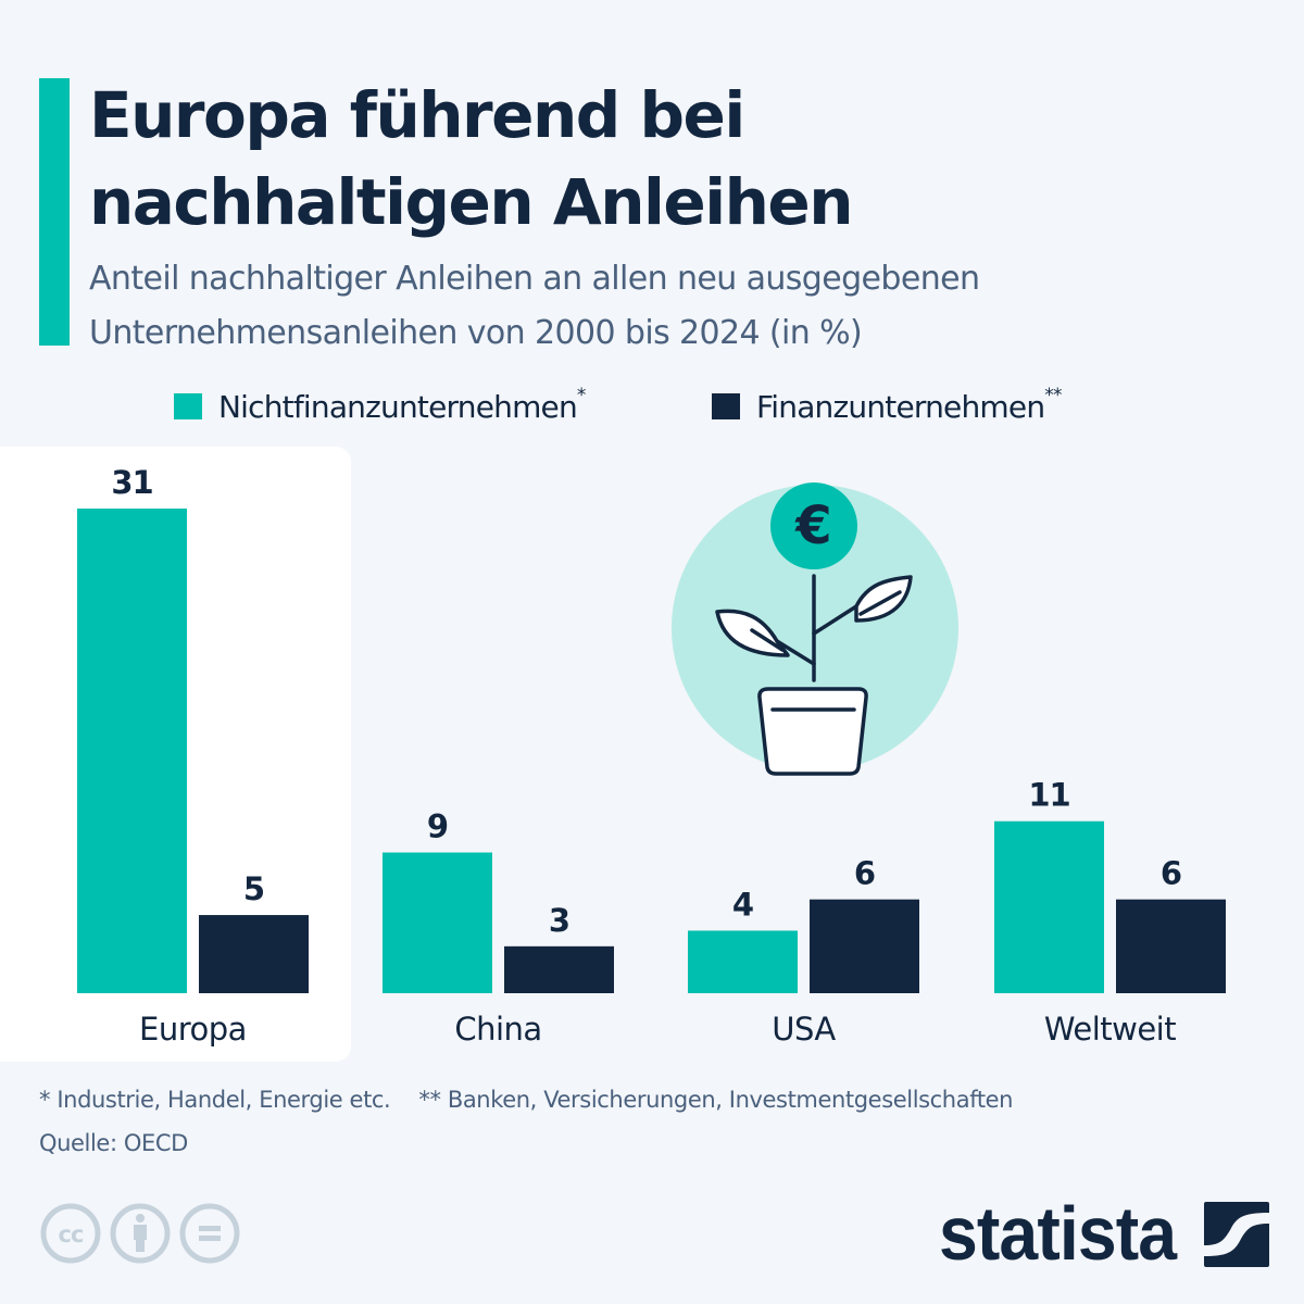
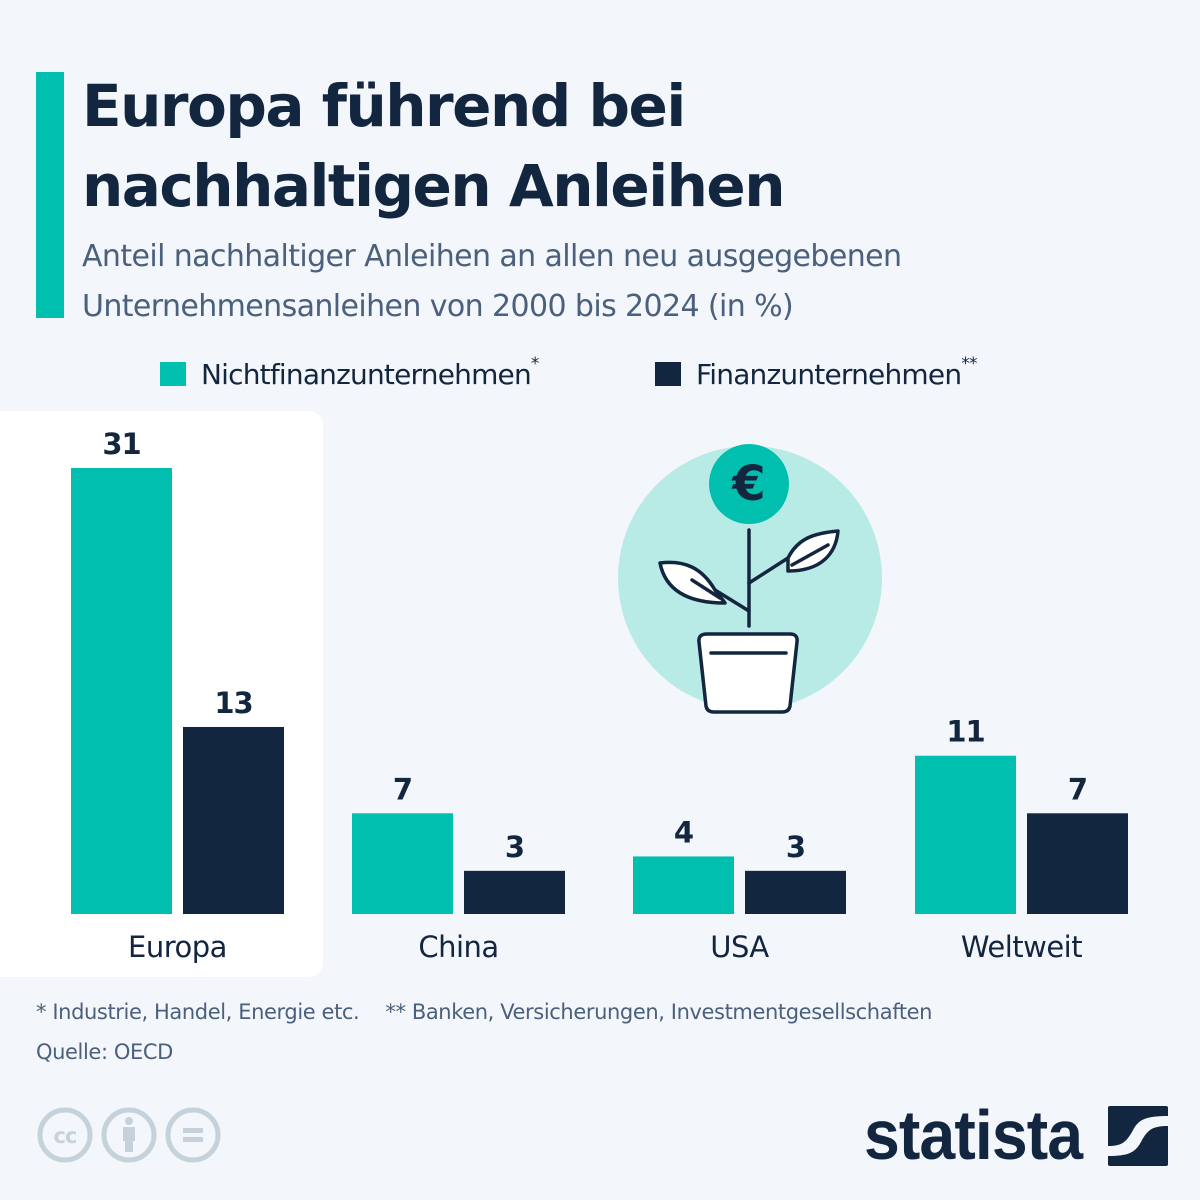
Finanzunternehmen**/Europa: 5 -> 13
Nichtfinanzunternehmen*/China: 9 -> 7
Finanzunternehmen**/USA: 6 -> 3
Finanzunternehmen**/Weltweit: 6 -> 7
